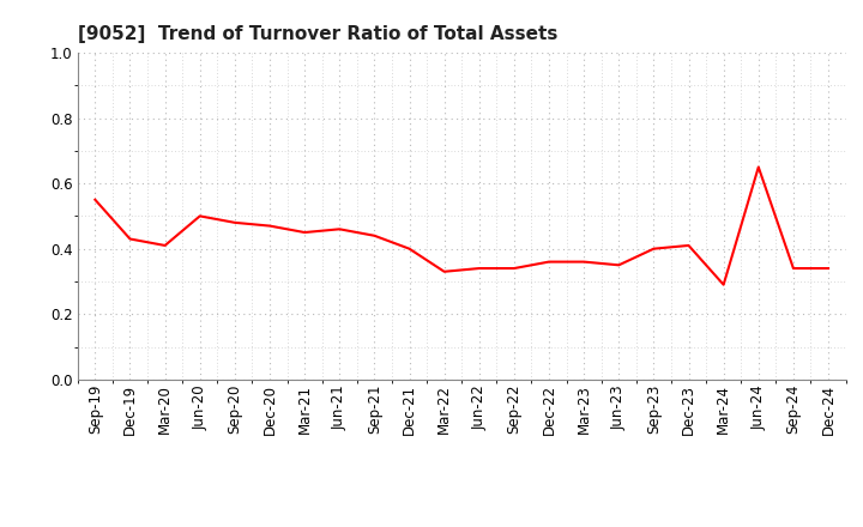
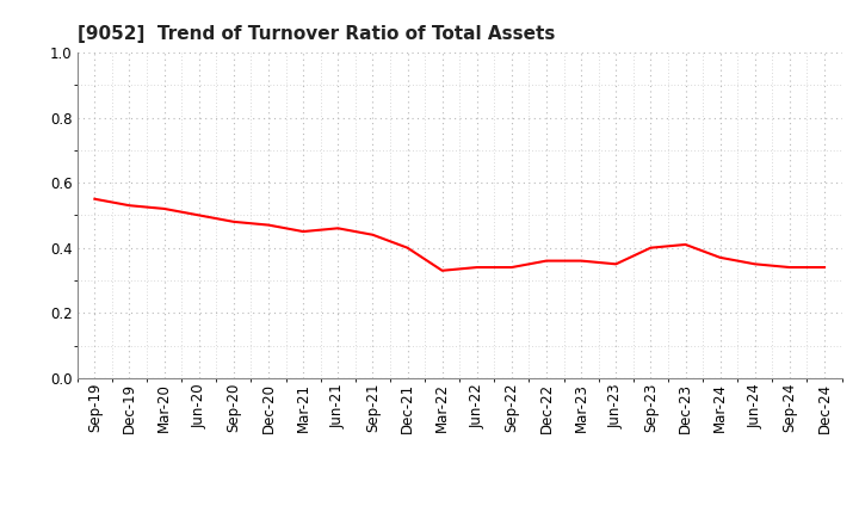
Dec-19: 0.43 -> 0.53
Mar-20: 0.41 -> 0.52
Mar-24: 0.29 -> 0.37
Jun-24: 0.65 -> 0.35
